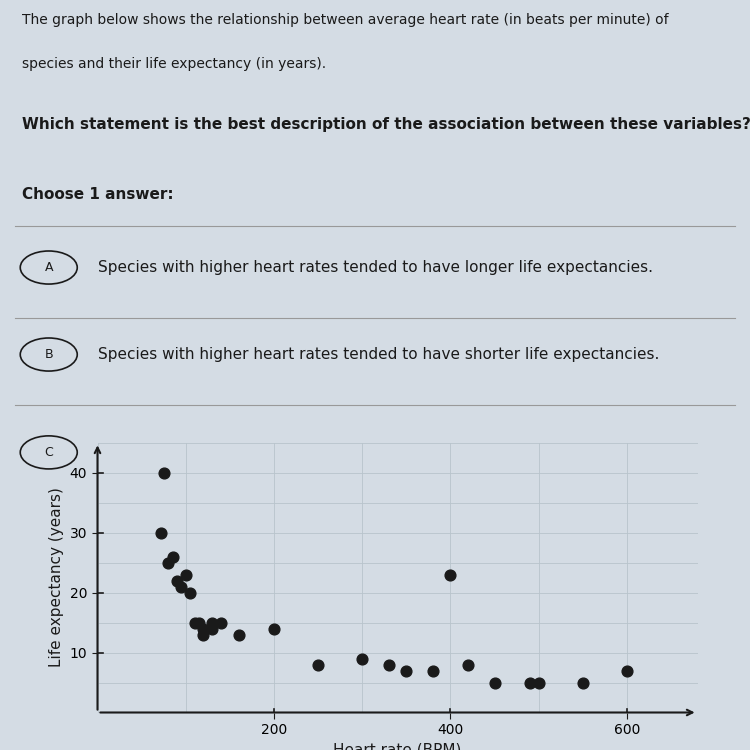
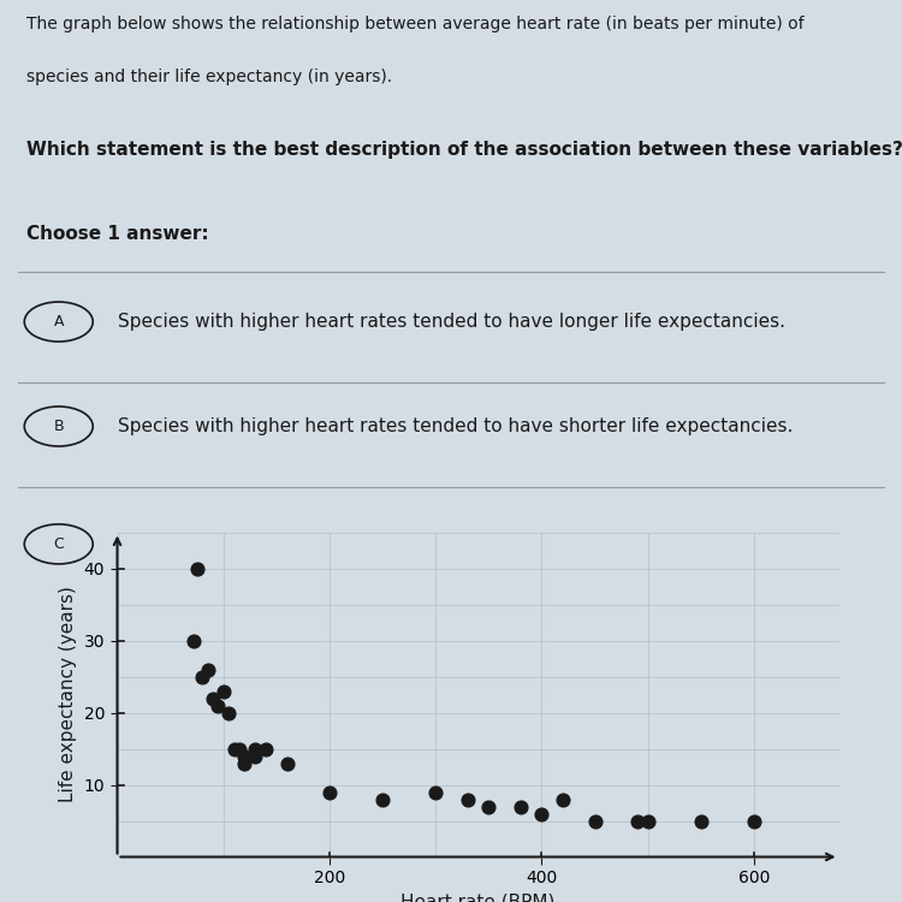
200: 14 -> 9
400: 23 -> 6
600: 7 -> 5
